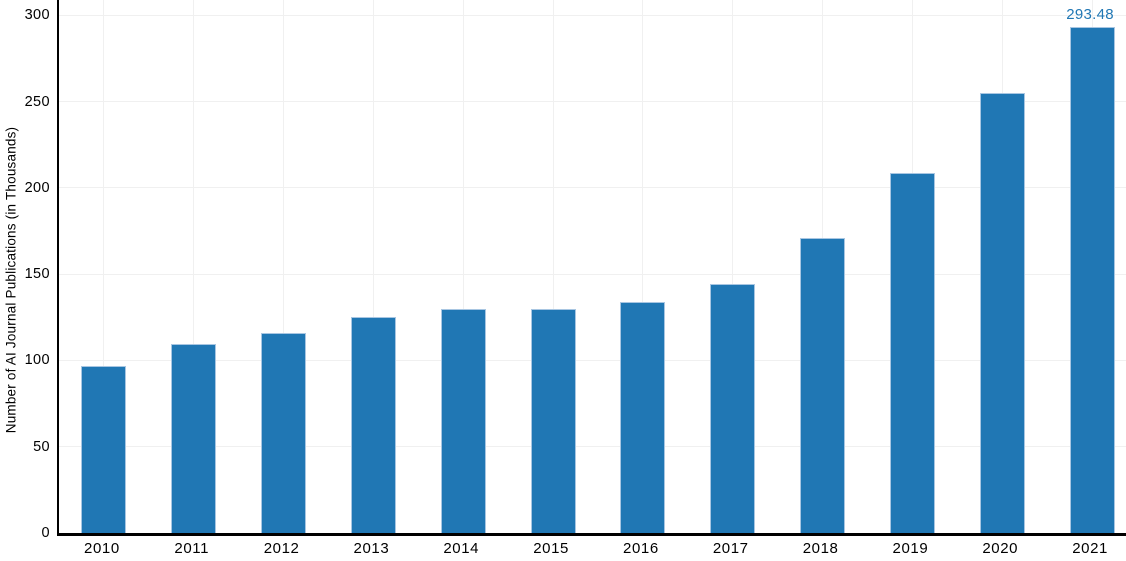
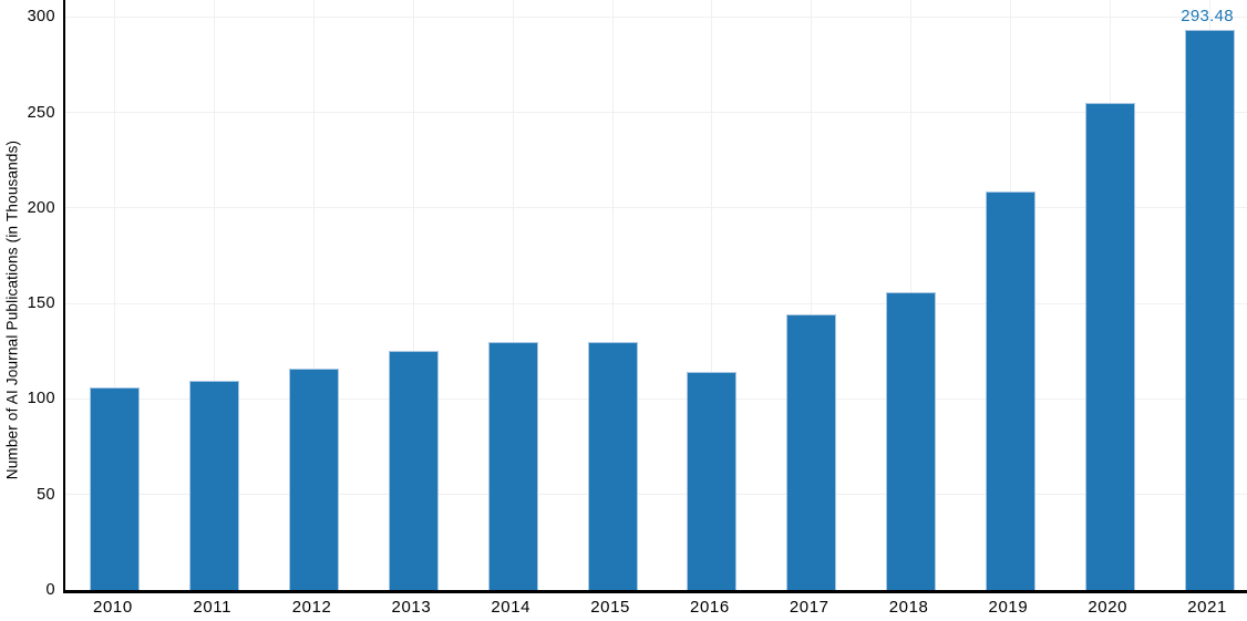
2010: 97 -> 106
2016: 134 -> 114
2018: 171 -> 156
